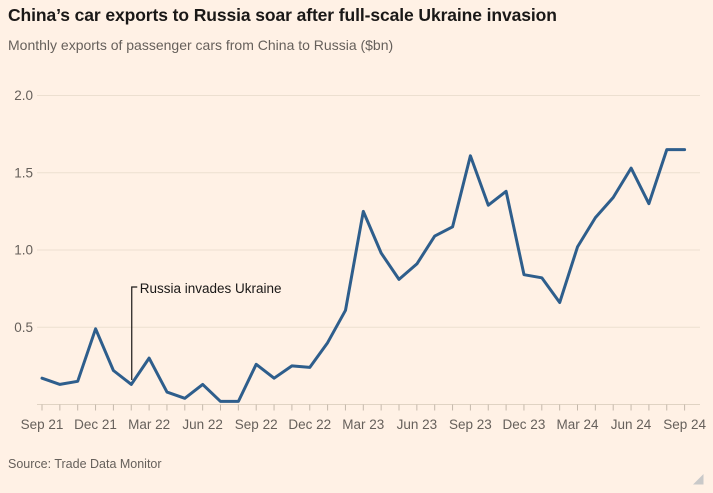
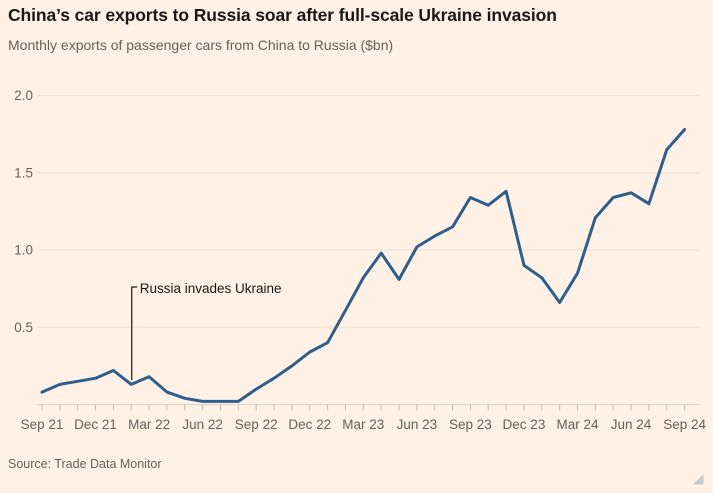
Sep 21: 0.17 -> 0.08
Dec 21: 0.49 -> 0.17
Mar 22: 0.30 -> 0.18
Jun 22: 0.13 -> 0.02
Sep 22: 0.26 -> 0.10
Dec 22: 0.24 -> 0.34
Mar 23: 1.25 -> 0.82
Jun 23: 0.91 -> 1.02
Sep 23: 1.61 -> 1.34
Dec 23: 0.84 -> 0.90
Mar 24: 1.02 -> 0.85
Jun 24: 1.53 -> 1.37
Sep 24: 1.65 -> 1.78
